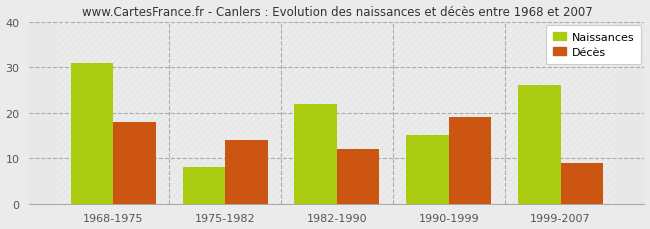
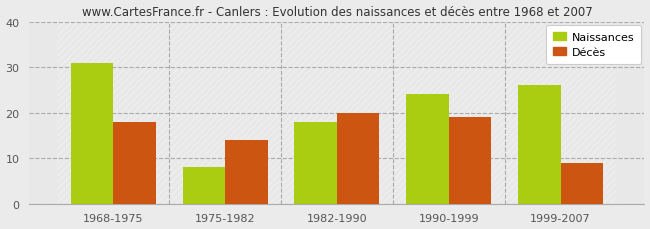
Naissances/1982-1990: 22 -> 18
Décès/1982-1990: 12 -> 20
Naissances/1990-1999: 15 -> 24
